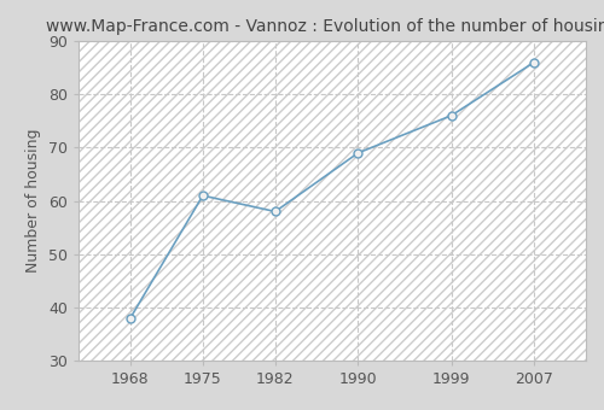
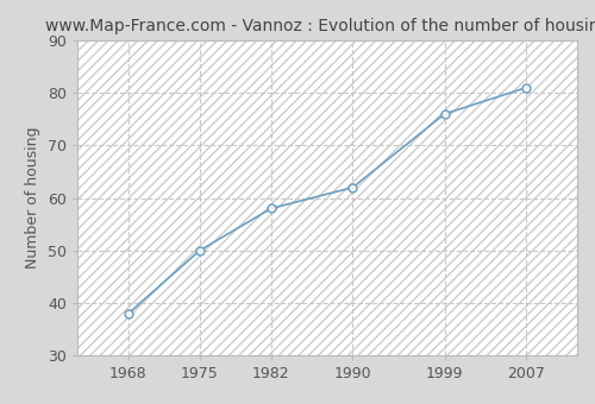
1975: 61 -> 50
1990: 69 -> 62
2007: 86 -> 81
